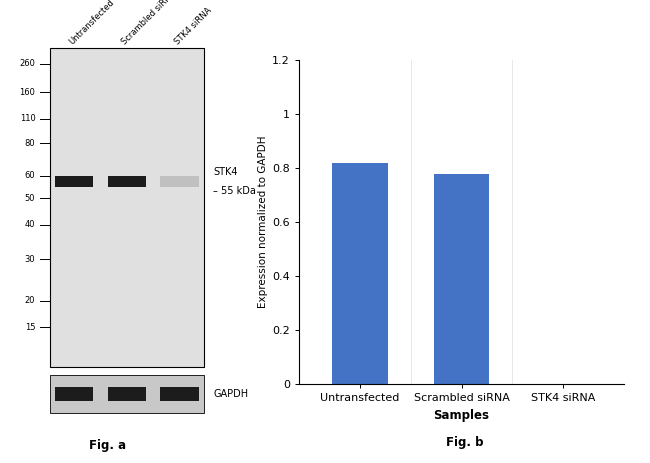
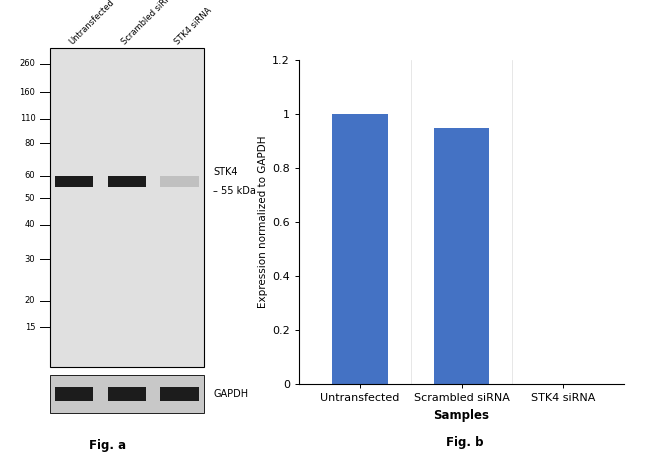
Untransfected: 0.82 -> 1.00
Scrambled siRNA: 0.78 -> 0.95
